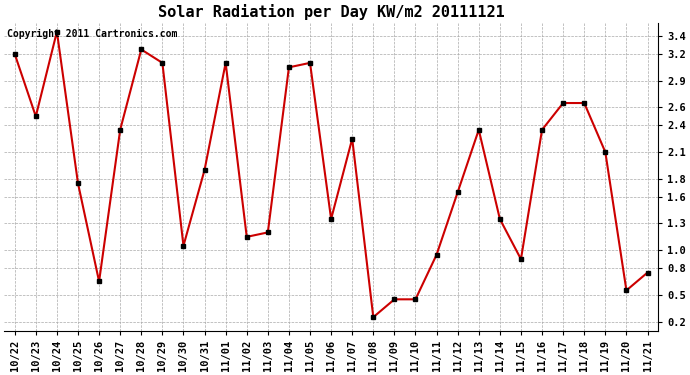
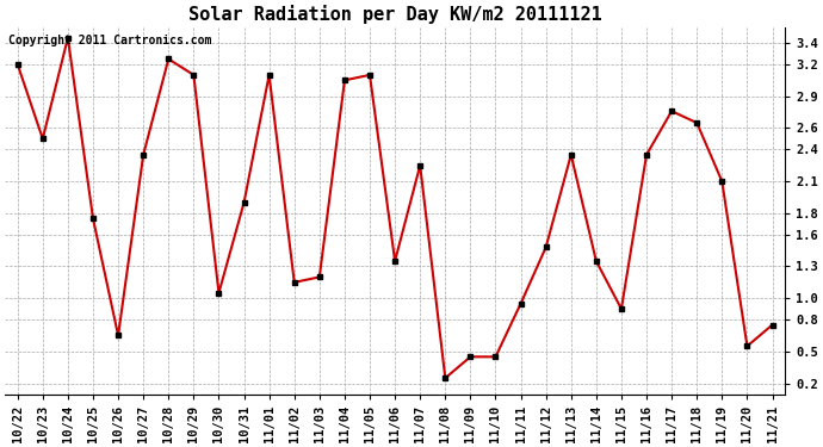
11/12: 1.65 -> 1.48
11/17: 2.65 -> 2.76
